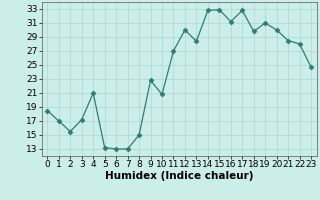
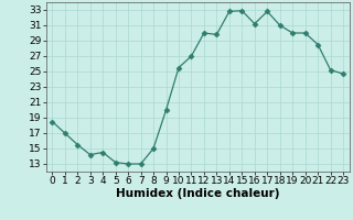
3: 17.2 -> 14.2
4: 21.0 -> 14.5
9: 22.8 -> 20.0
10: 20.8 -> 25.5
13: 28.4 -> 29.8
18: 29.8 -> 31.0
19: 31.0 -> 30.0
22: 28.0 -> 25.2
